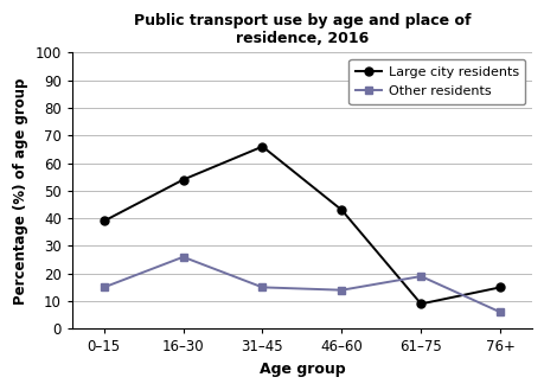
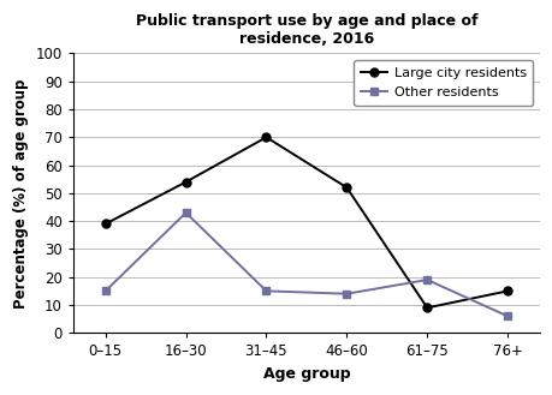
Other residents/16–30: 26 -> 43
Large city residents/31–45: 66 -> 70
Large city residents/46–60: 43 -> 52
